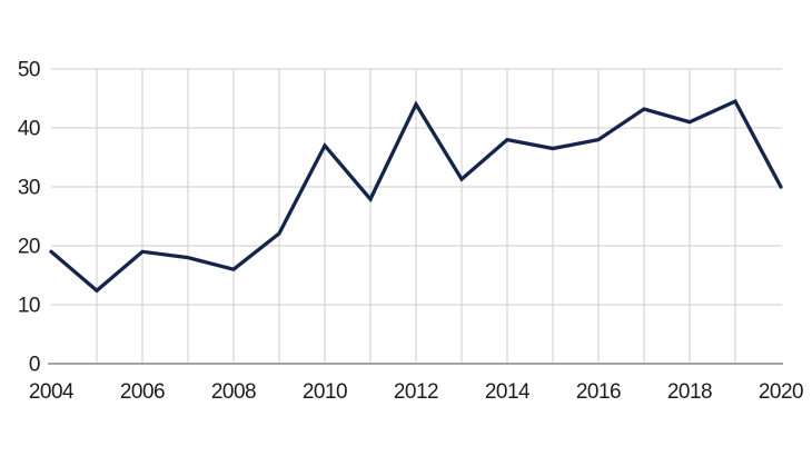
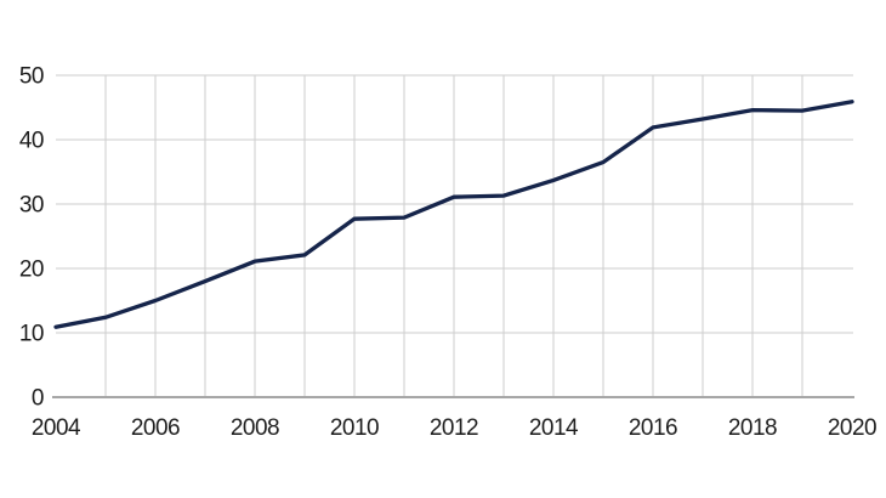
2004: 19 -> 11
2006: 19 -> 15
2008: 16 -> 21
2010: 37 -> 28
2012: 44 -> 31
2014: 38 -> 34
2016: 38 -> 42
2018: 41 -> 45
2020: 30 -> 46
